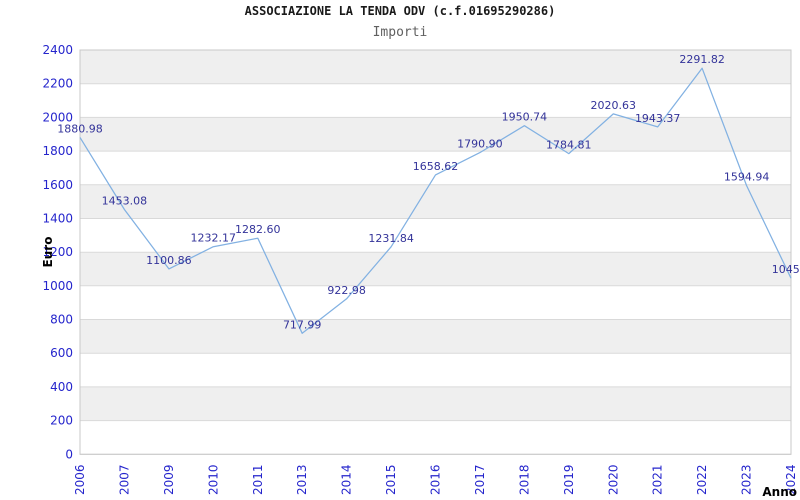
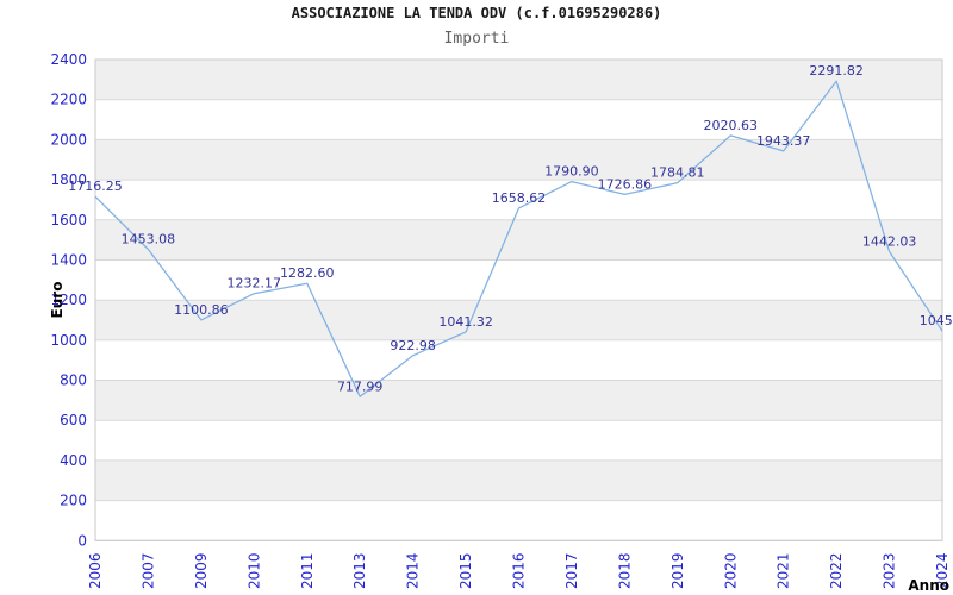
2006: 1880.98 -> 1716.25
2015: 1231.84 -> 1041.32
2018: 1950.74 -> 1726.86
2023: 1594.94 -> 1442.03
